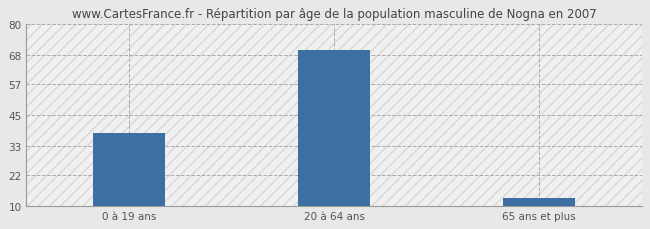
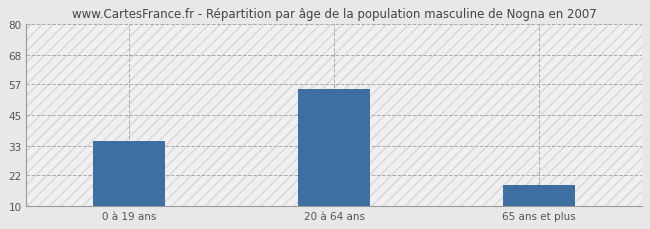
0 à 19 ans: 38 -> 35
20 à 64 ans: 70 -> 55
65 ans et plus: 13 -> 18
